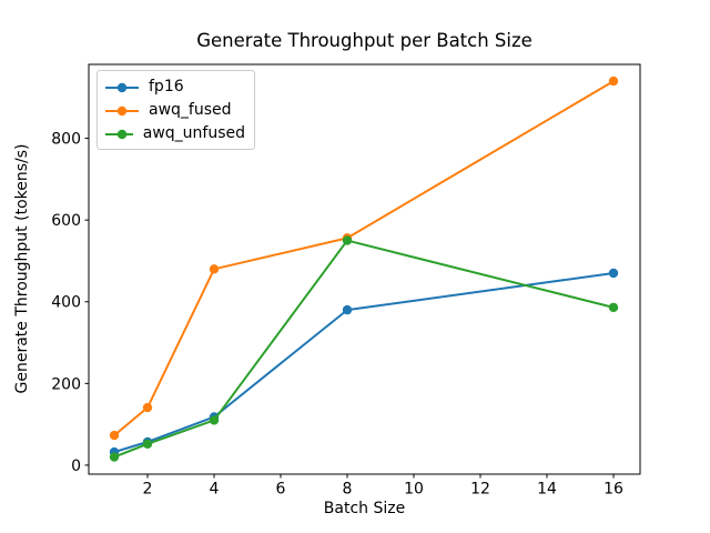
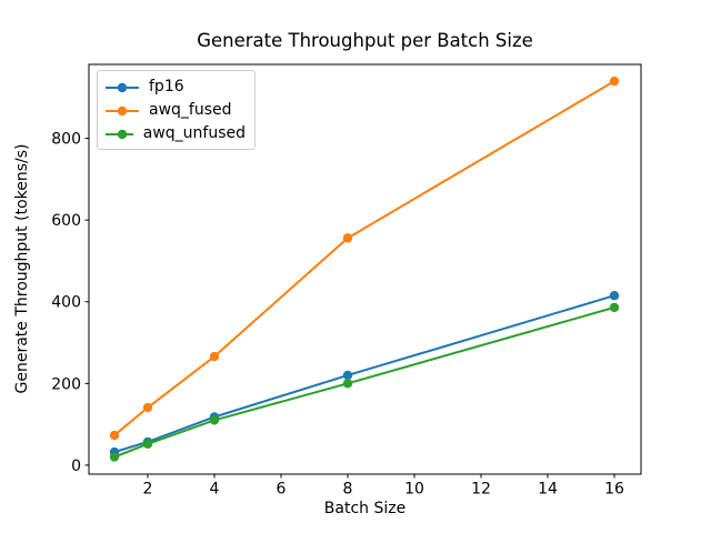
awq_fused/4: 480 -> 270
fp16/8: 380 -> 220
awq_unfused/8: 550 -> 200
fp16/16: 470 -> 420
